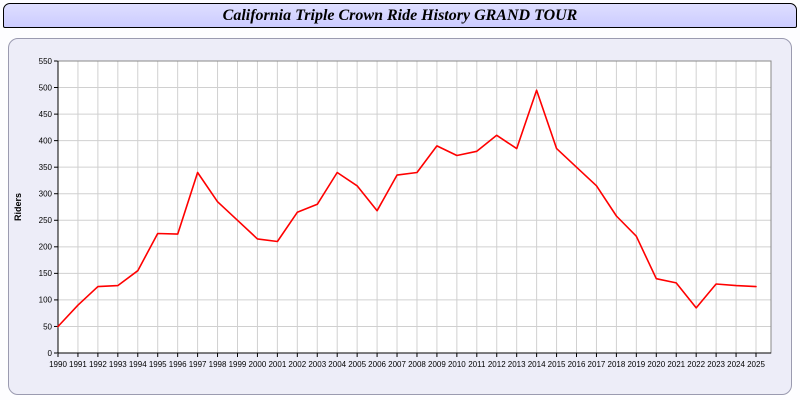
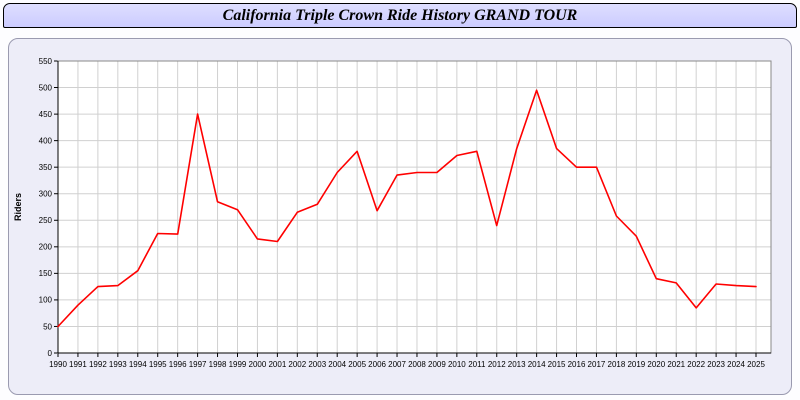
1997: 340 -> 450
1999: 250 -> 270
2005: 320 -> 380
2009: 390 -> 340
2012: 410 -> 240
2017: 320 -> 350
